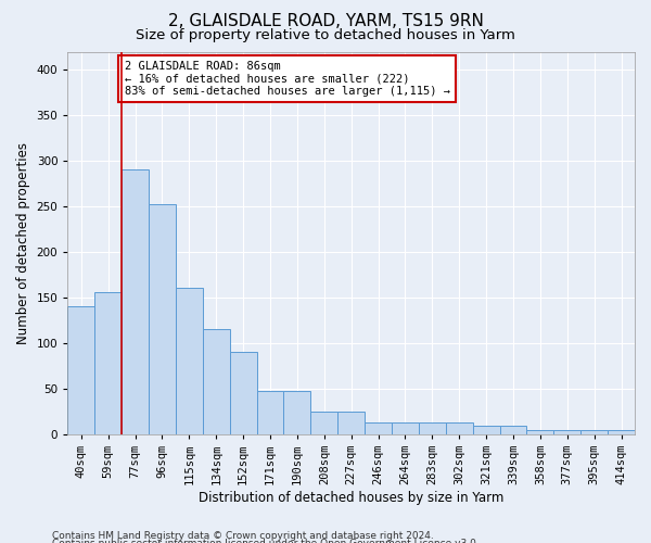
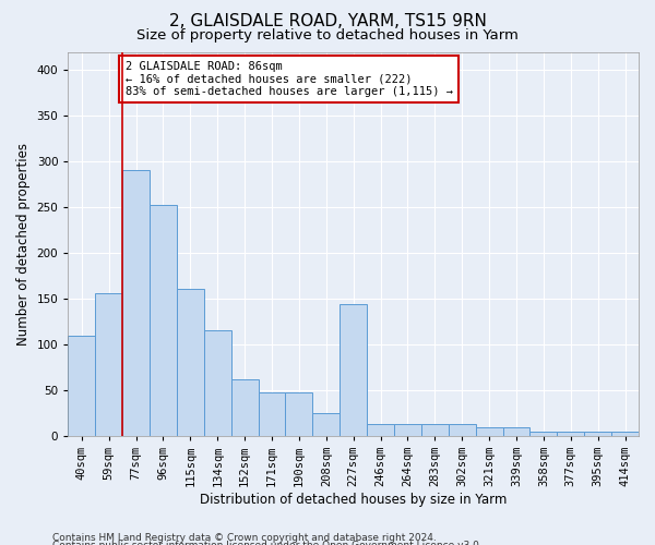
40sqm: 140 -> 110
152sqm: 90 -> 62
227sqm: 25 -> 144
